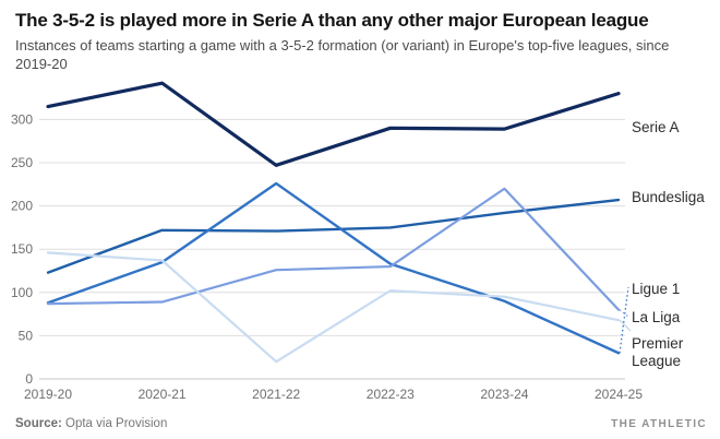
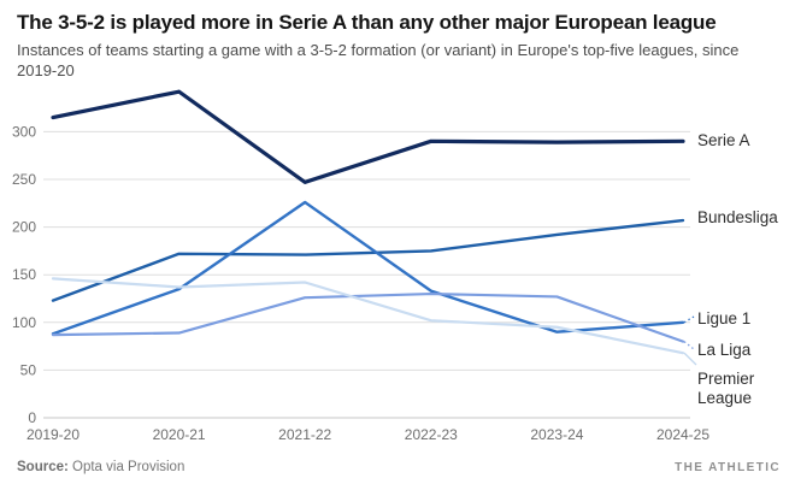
Premier League/2021-22: 20 -> 140
La Liga/2023-24: 220 -> 130
Serie A/2024-25: 330 -> 290
Ligue 1/2024-25: 30 -> 100
